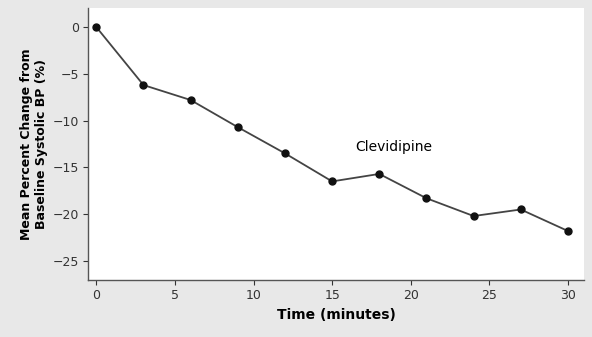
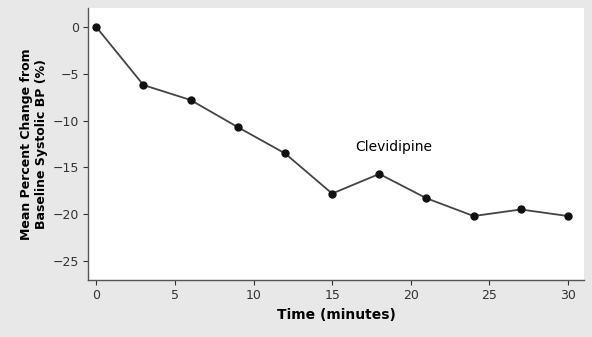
15: -16.5 -> -17.8
30: -21.8 -> -20.2
